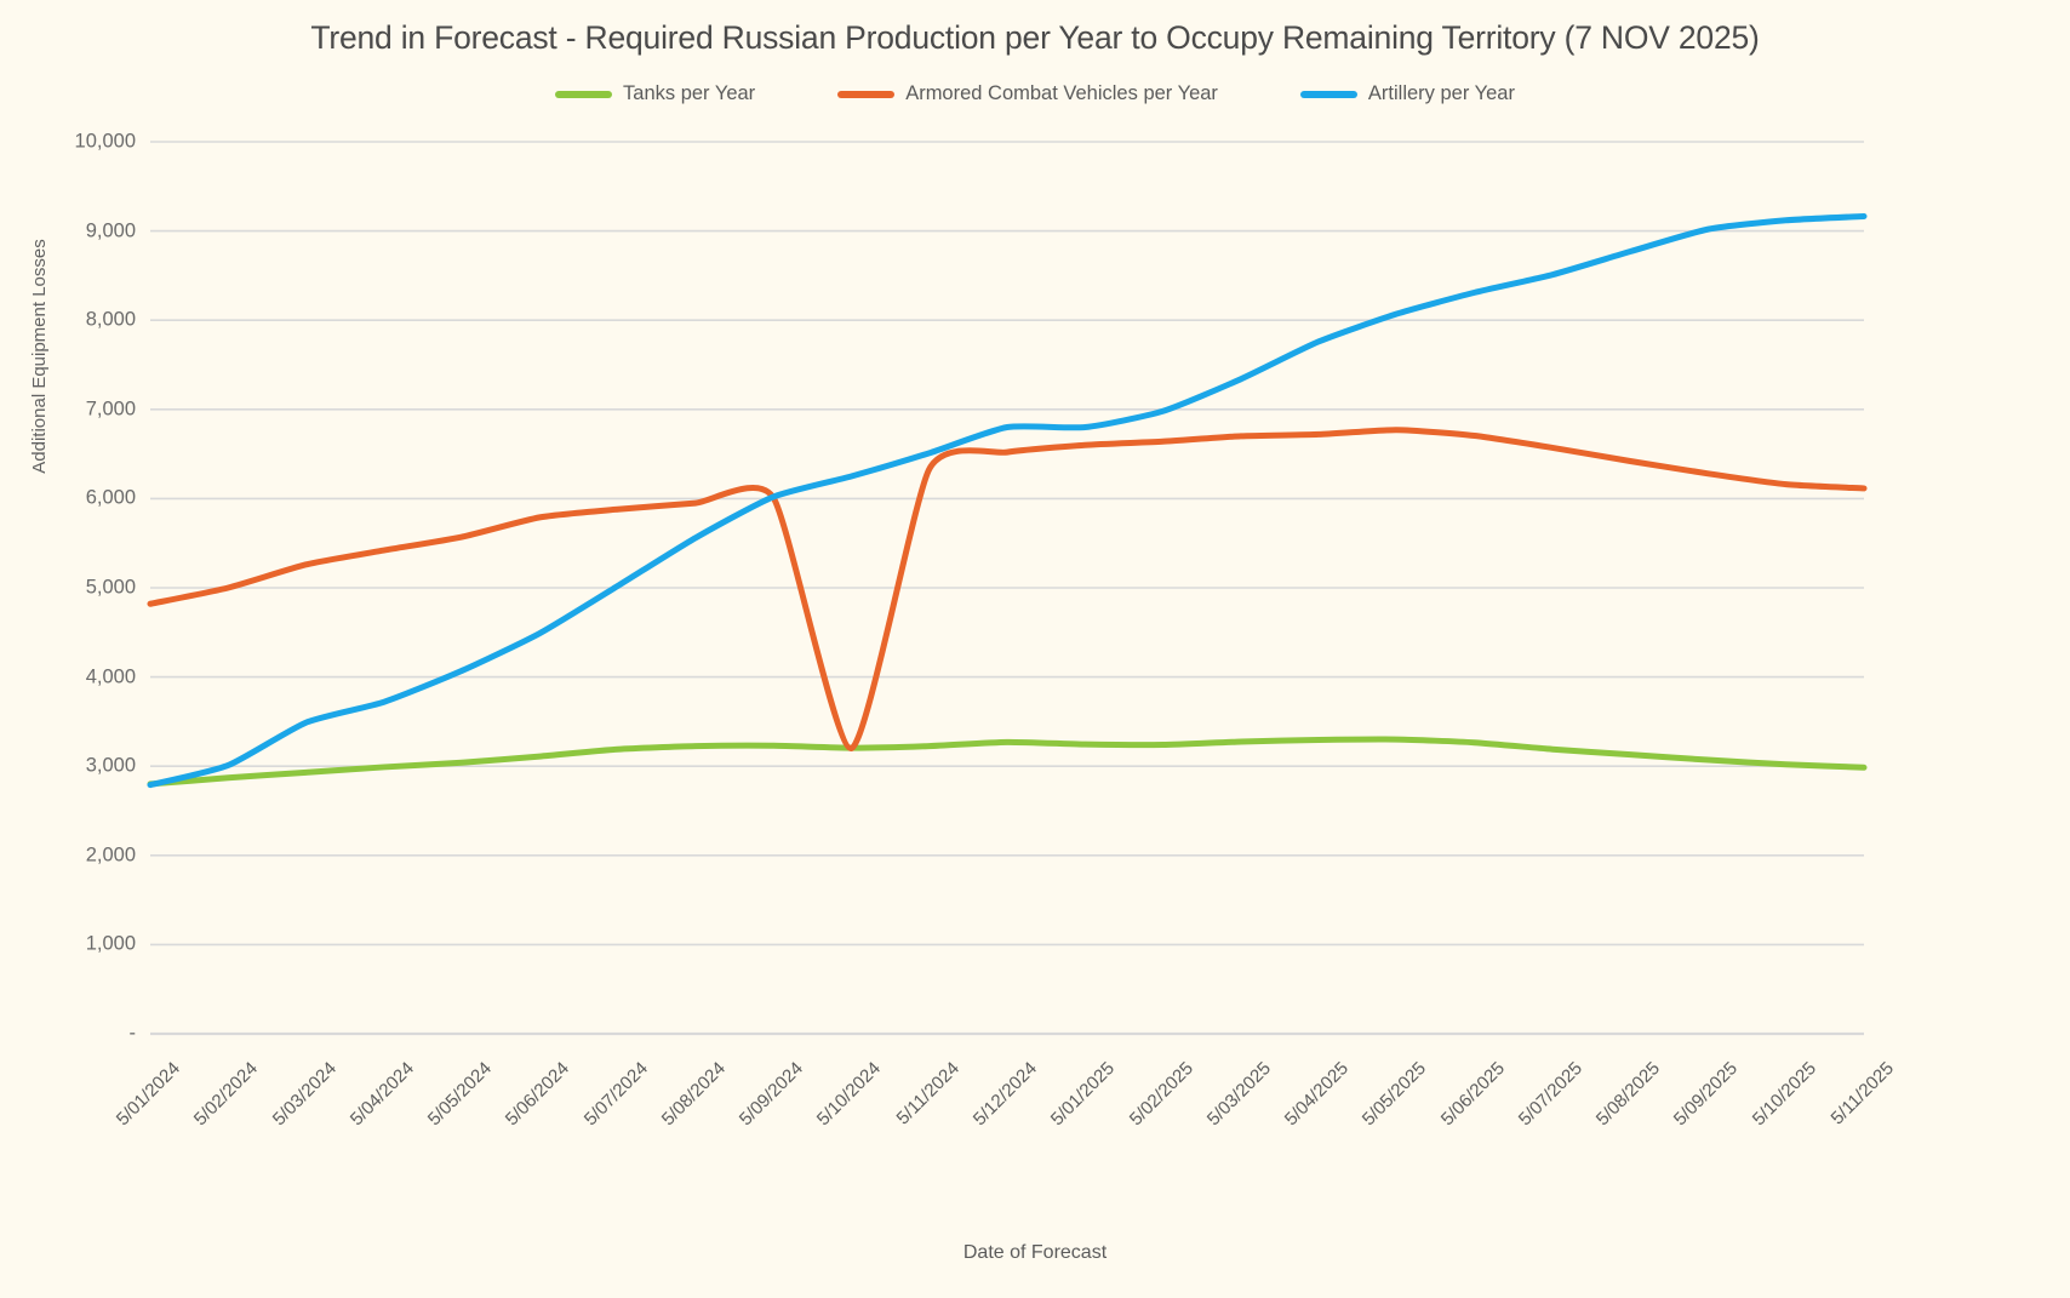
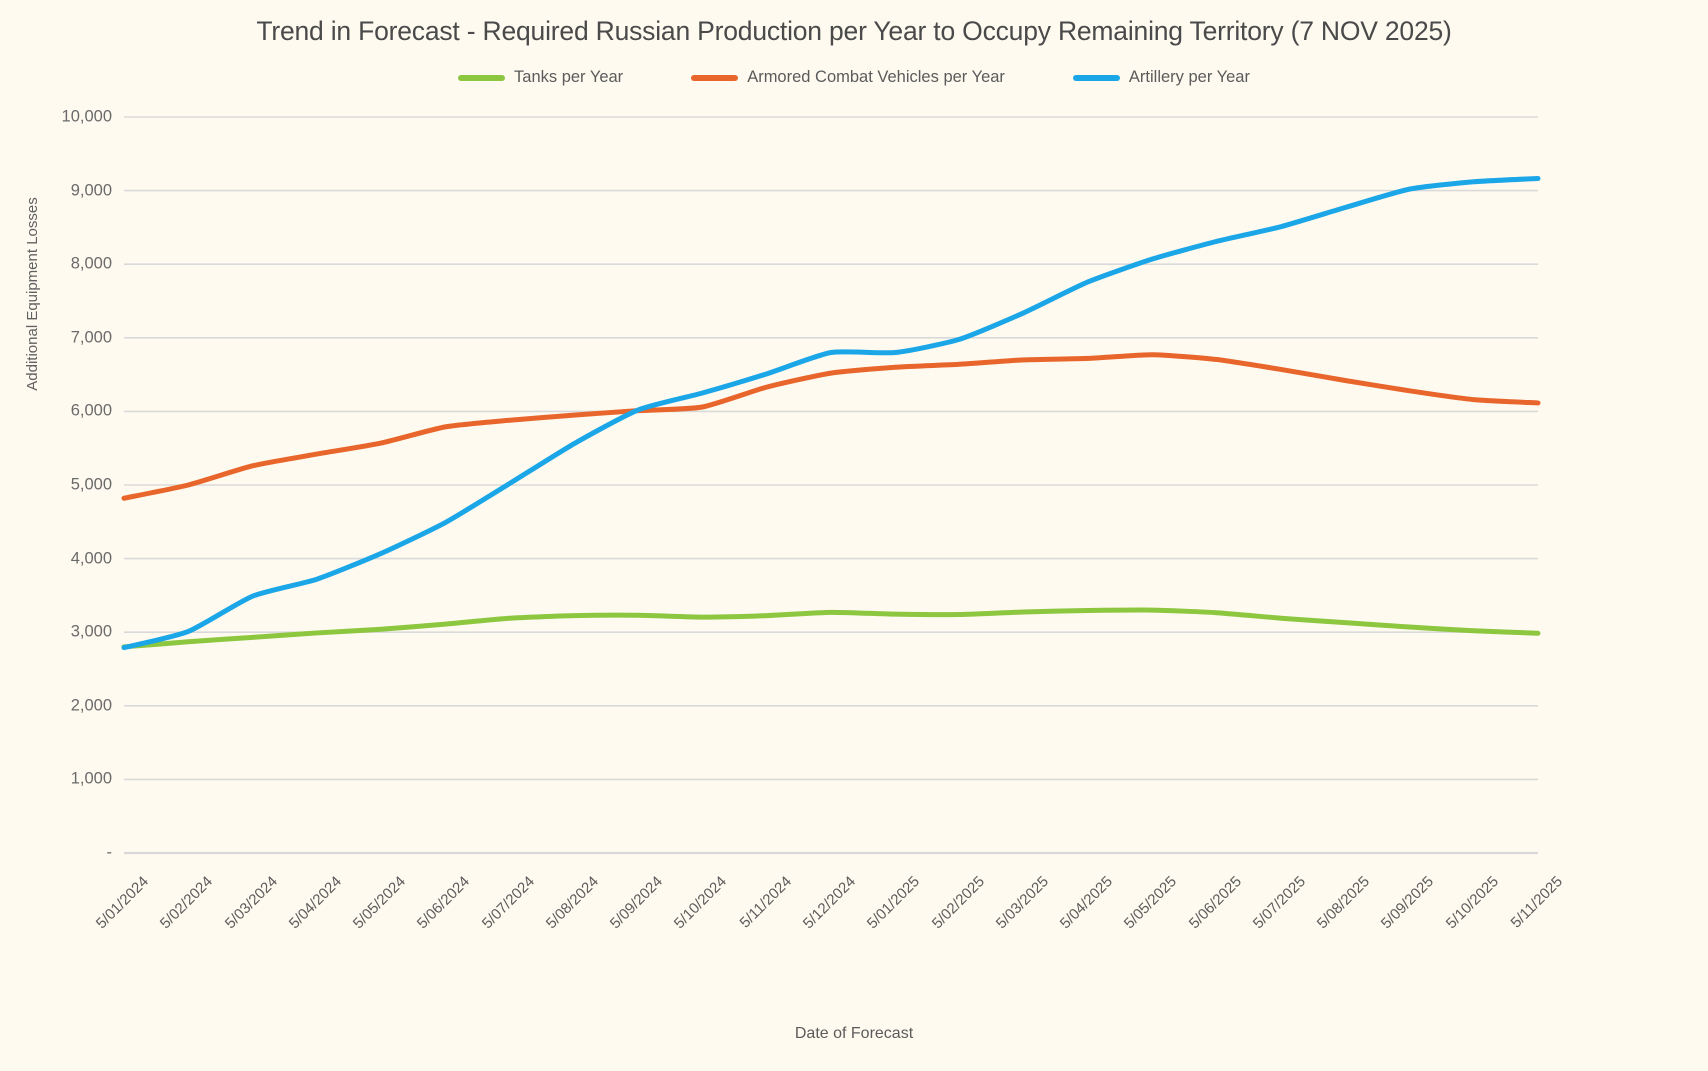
Armored Combat Vehicles per Year/5/10/2024: 3200 -> 6100
